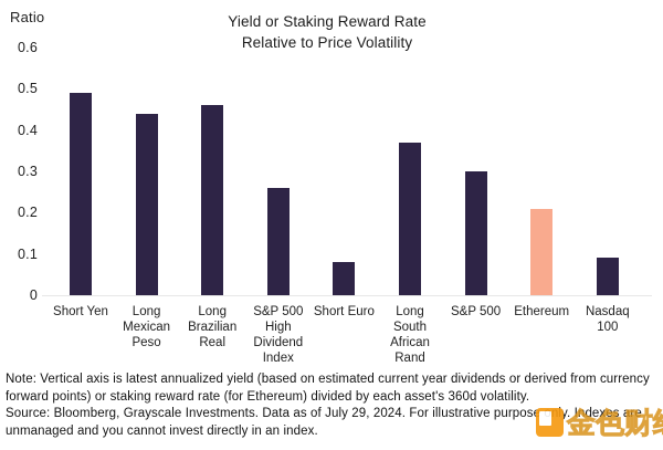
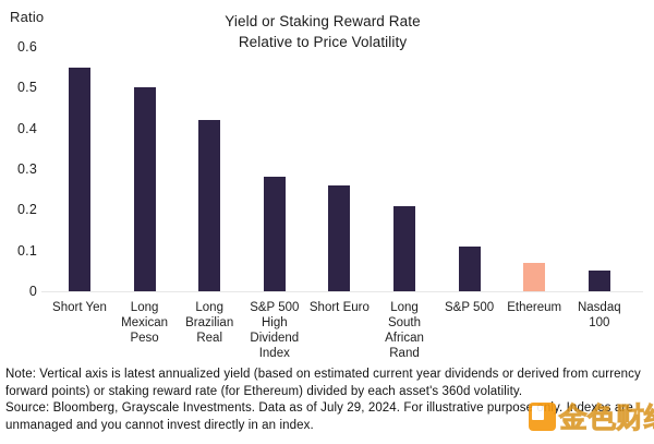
Short Yen: 0.49 -> 0.55
Long Mexican Peso: 0.44 -> 0.50
Long Brazilian Real: 0.46 -> 0.42
S&P 500 High Dividend Index: 0.26 -> 0.28
Short Euro: 0.08 -> 0.26
Long South African Rand: 0.37 -> 0.21
S&P 500: 0.30 -> 0.11
Ethereum: 0.21 -> 0.07
Nasdaq 100: 0.09 -> 0.05
